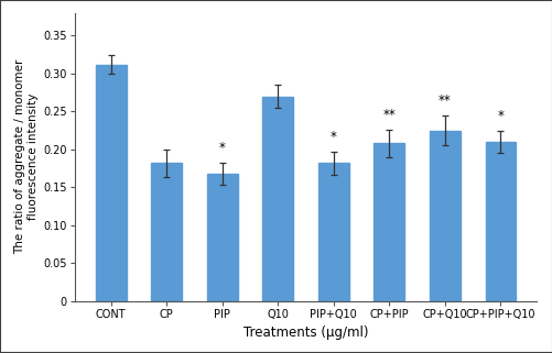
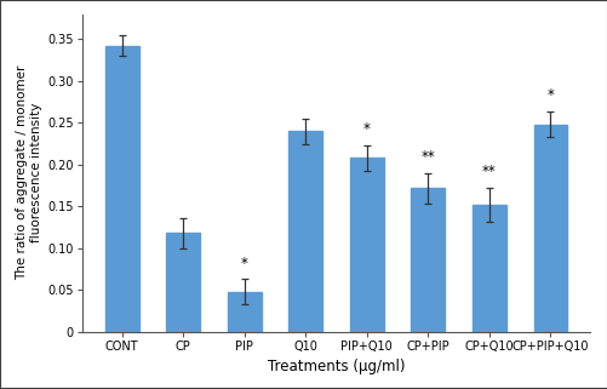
CONT: 0.312 -> 0.342
CP: 0.182 -> 0.118
PIP: 0.168 -> 0.048
Q10: 0.270 -> 0.240
PIP+Q10: 0.182 -> 0.208
CP+PIP: 0.208 -> 0.172
CP+Q10: 0.225 -> 0.152
CP+PIP+Q10: 0.210 -> 0.248
